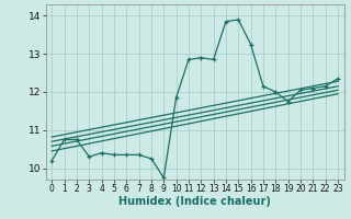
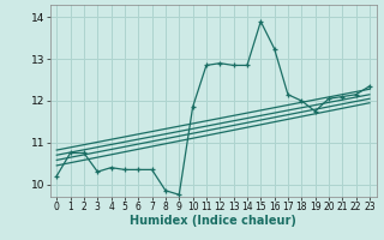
8: 10.25 -> 9.85
14: 13.85 -> 12.85
